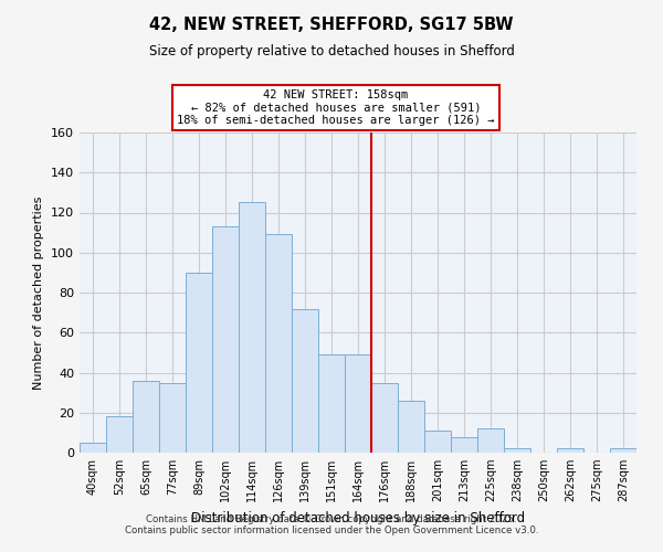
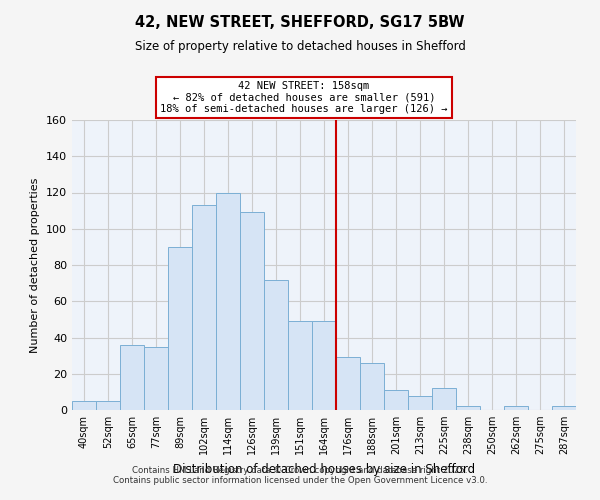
52sqm: 18 -> 5
114sqm: 125 -> 120
176sqm: 35 -> 29
